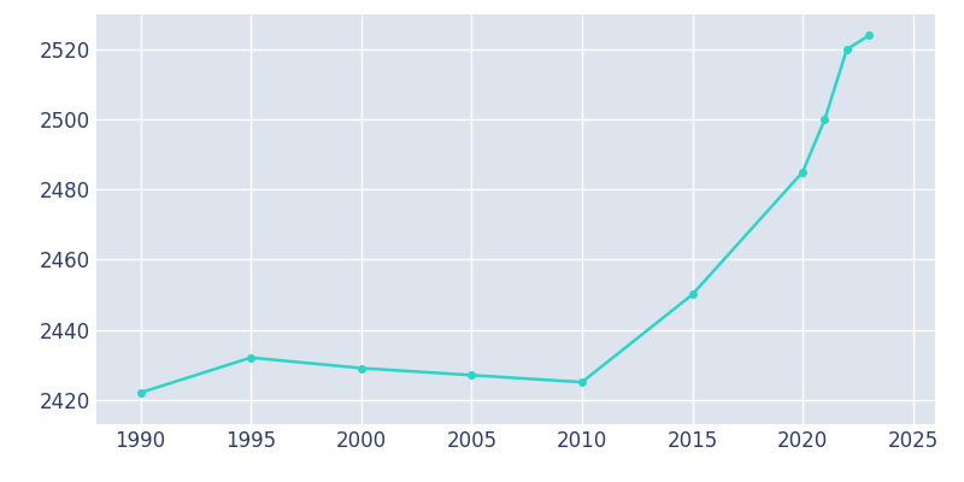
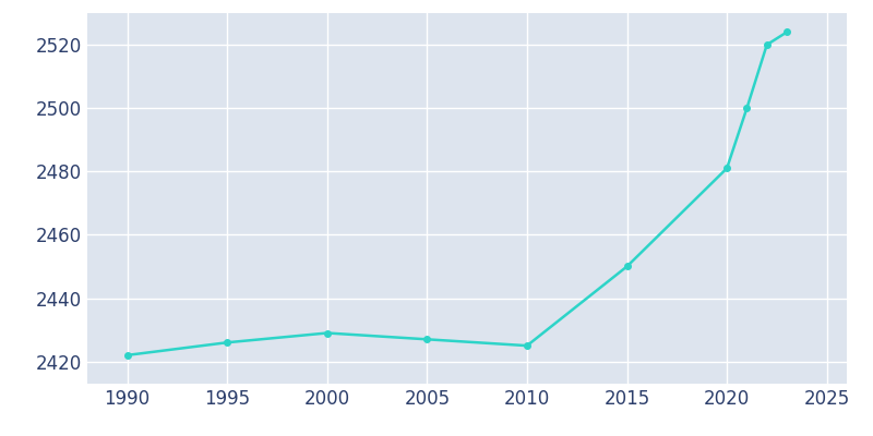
1995: 2432 -> 2426
2020: 2485 -> 2481
